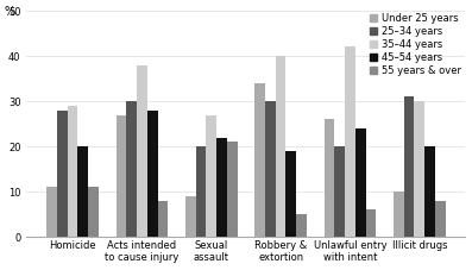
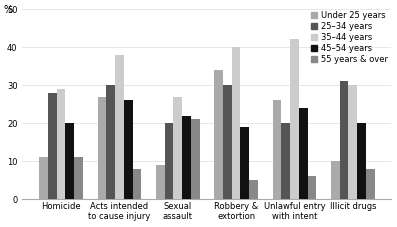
45–54 years/Acts intended to cause injury: 28 -> 26
